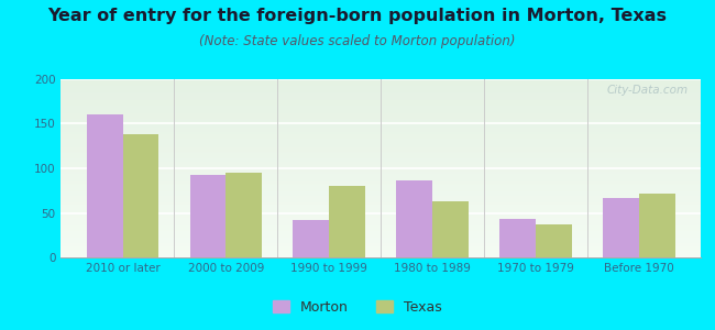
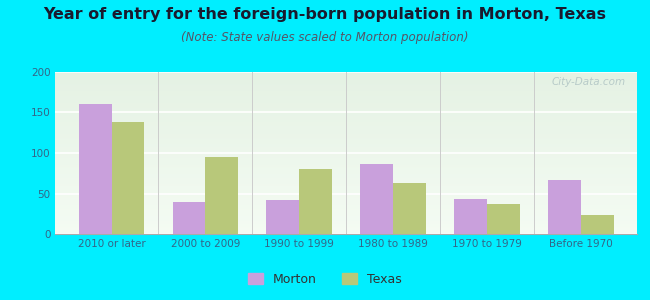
Morton/2000 to 2009: 92 -> 40
Texas/Before 1970: 72 -> 24
